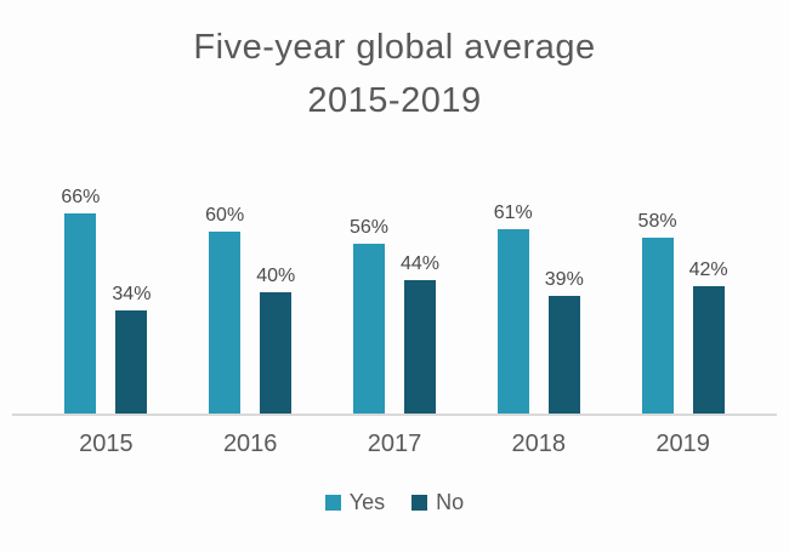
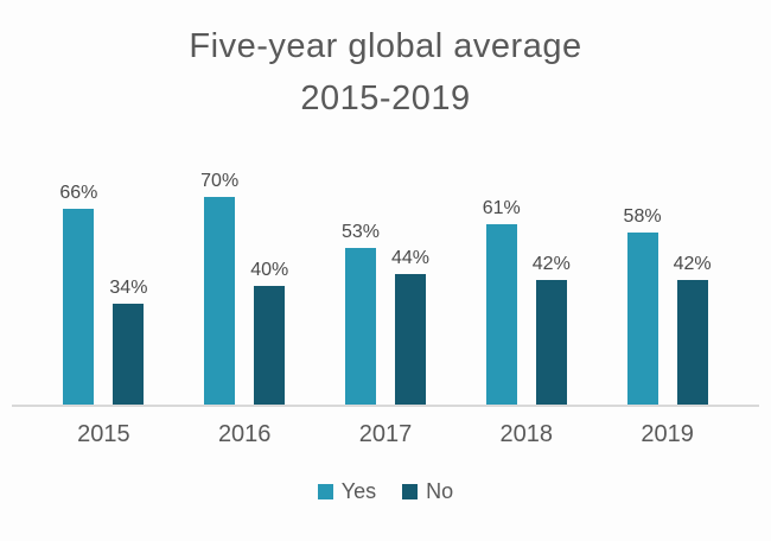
Yes/2016: 60% -> 70%
Yes/2017: 56% -> 53%
No/2018: 39% -> 42%
